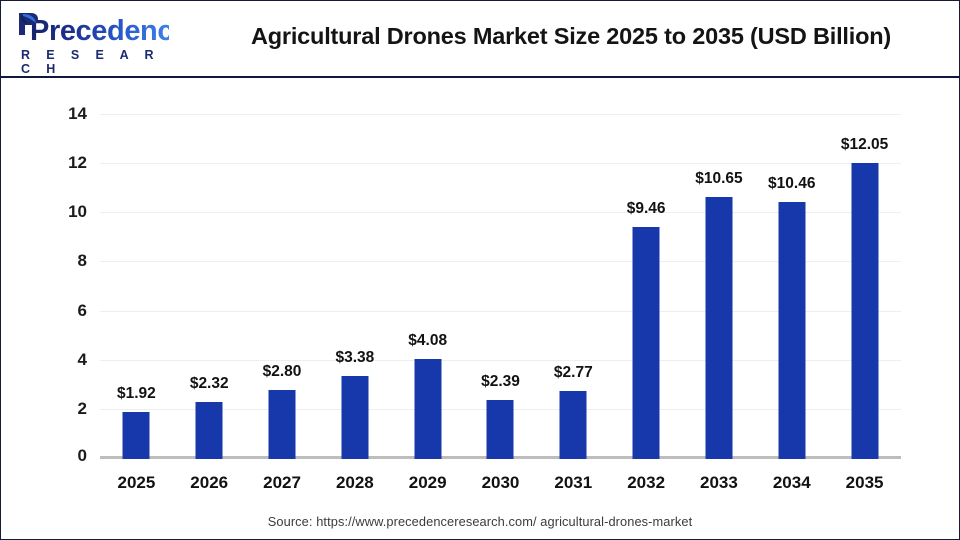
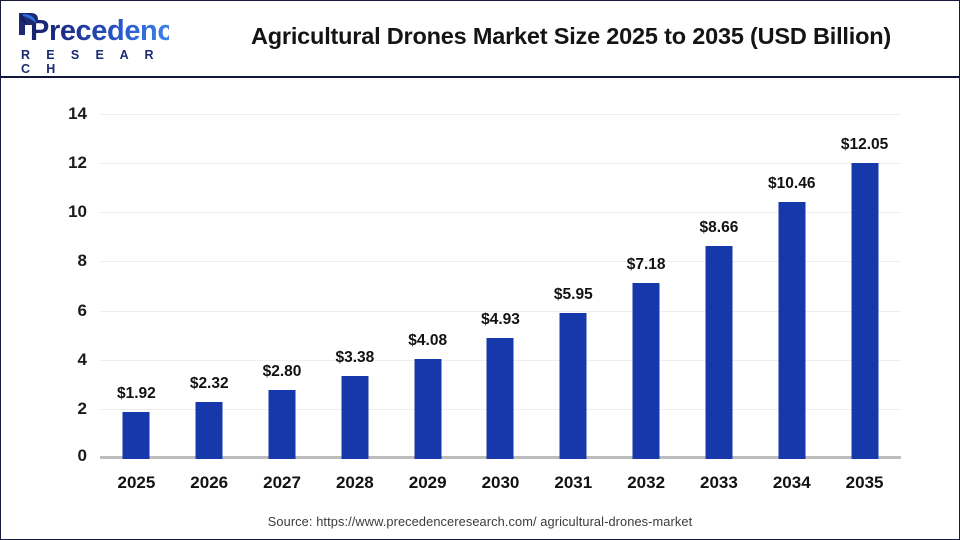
2030: $2.39 -> $4.93
2031: $2.77 -> $5.95
2032: $9.46 -> $7.18
2033: $10.65 -> $8.66
